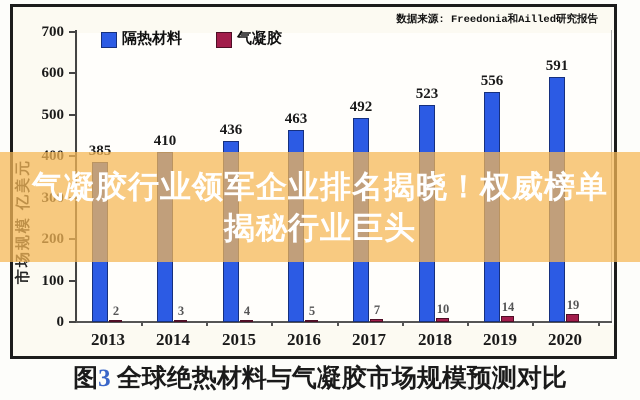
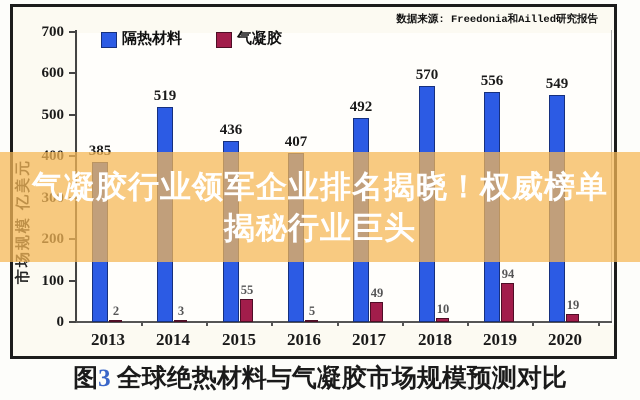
隔热材料/2014: 410 -> 519
气凝胶/2015: 4 -> 55
隔热材料/2016: 463 -> 407
气凝胶/2017: 7 -> 49
隔热材料/2018: 523 -> 570
气凝胶/2019: 14 -> 94
隔热材料/2020: 591 -> 549
